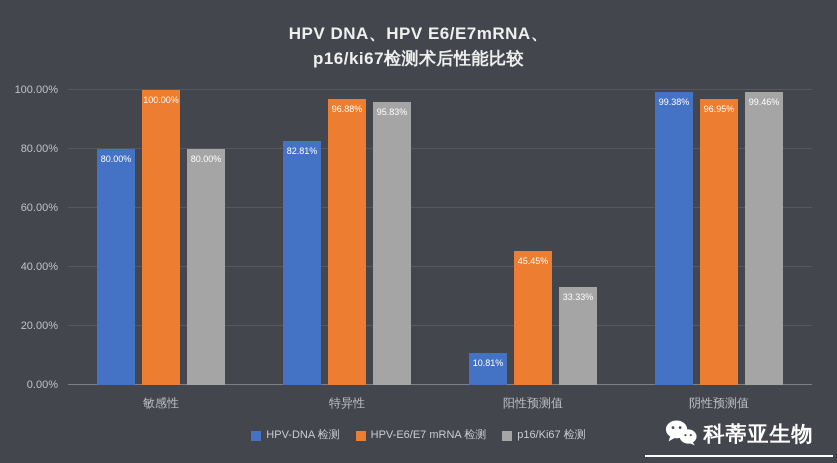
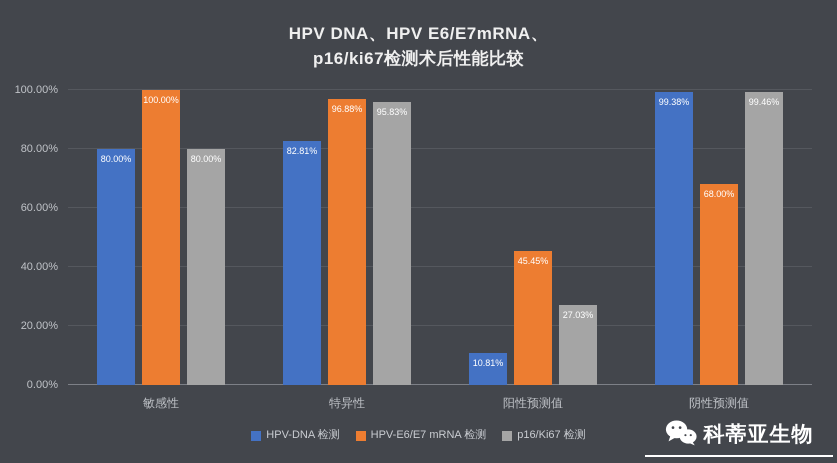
p16/Ki67 检测/阳性预测值: 33.33% -> 27.03%
HPV-E6/E7 mRNA 检测/阴性预测值: 96.95% -> 68.00%
